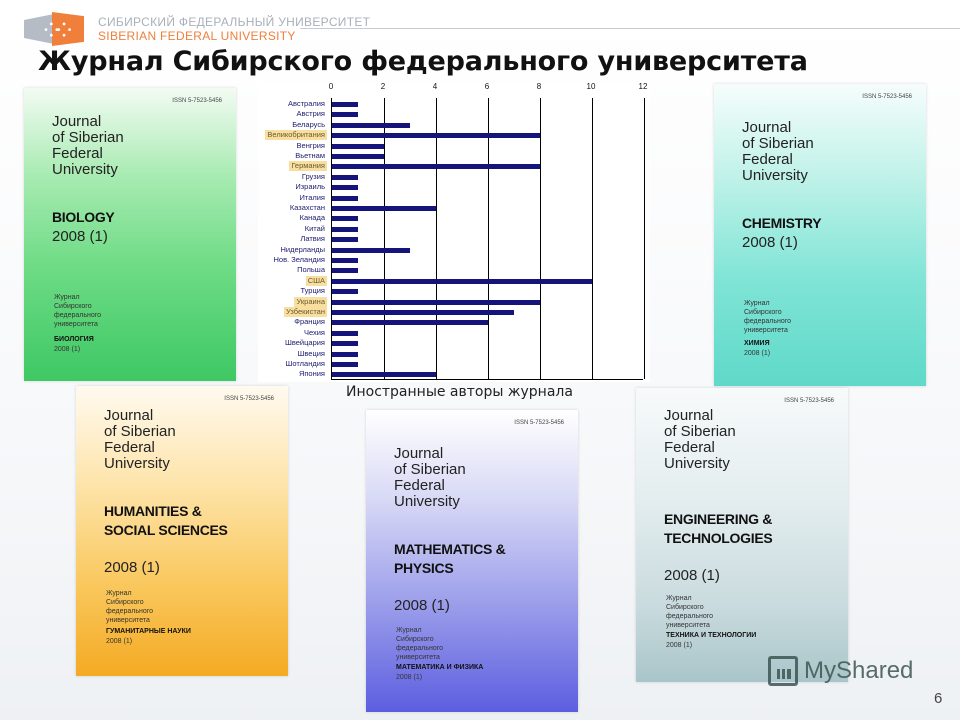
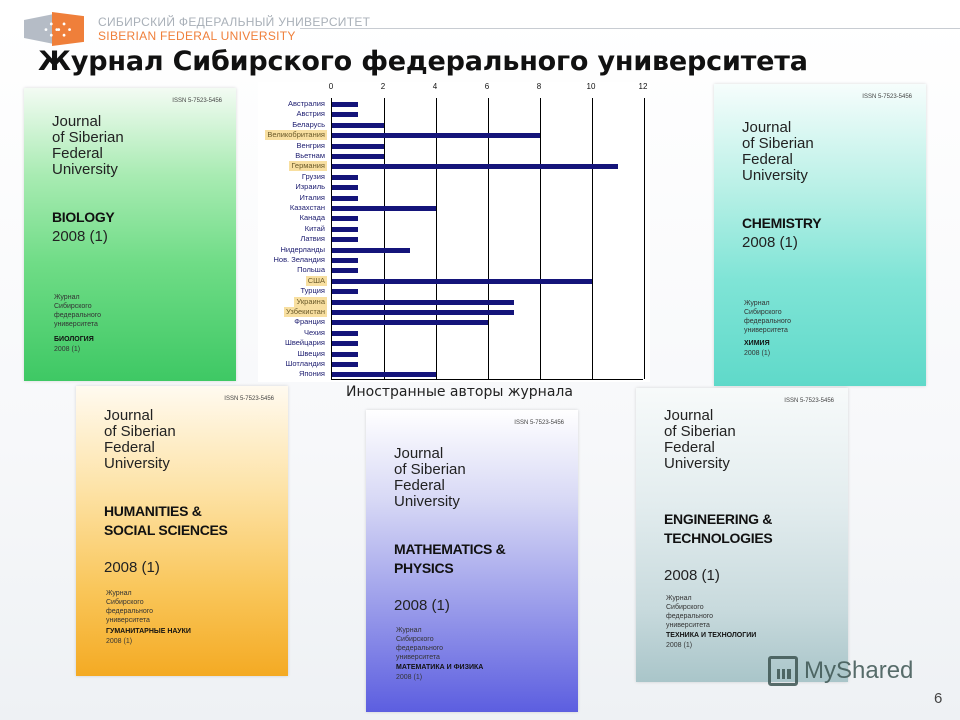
Беларусь: 3 -> 2
Германия: 8 -> 11
Украина: 8 -> 7
